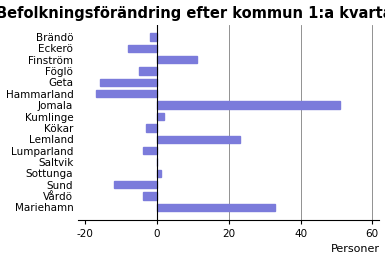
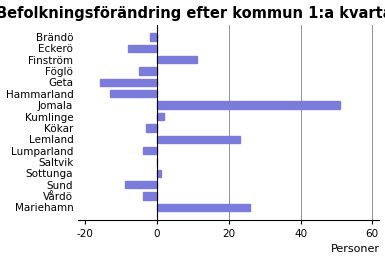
Hammarland: -17 -> -13
Sund: -12 -> -9
Mariehamn: 33 -> 26
